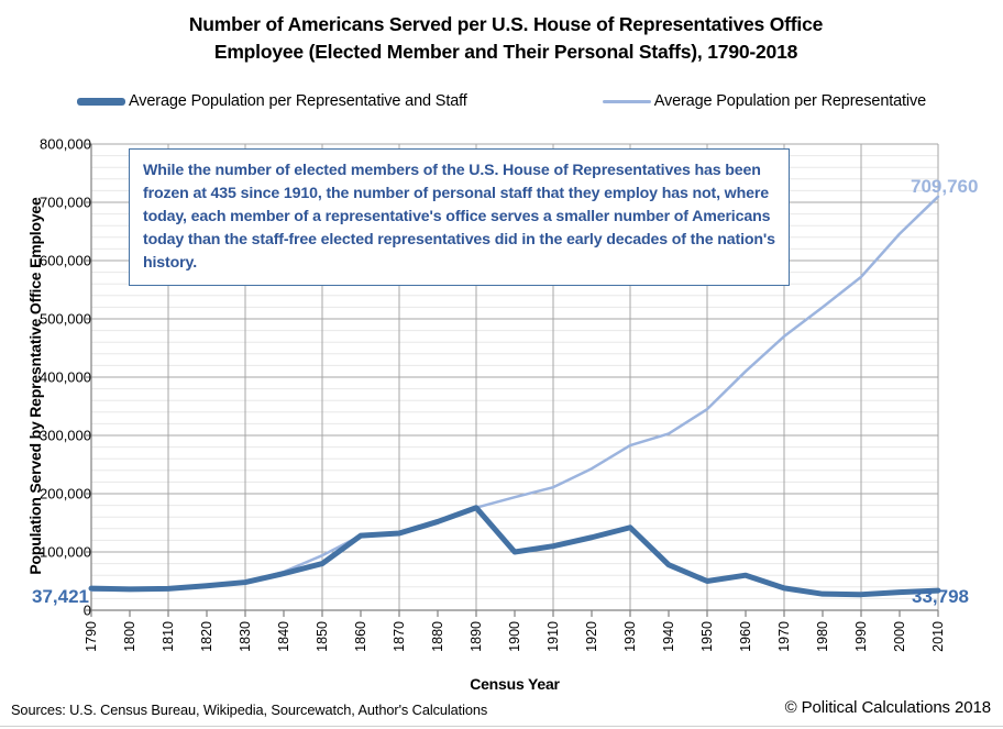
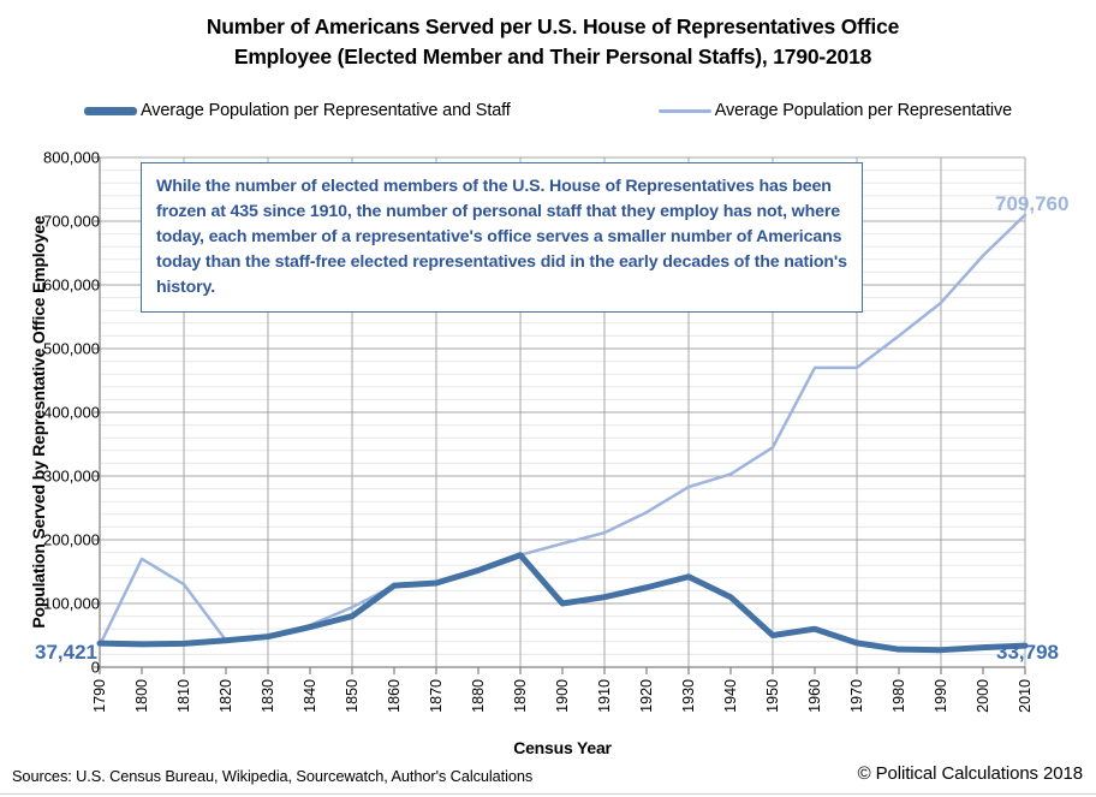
Average Population per Representative/1800: 30000 -> 170000
Average Population per Representative/1810: 40000 -> 130000
Average Population per Representative and Staff/1940: 80000 -> 110000
Average Population per Representative/1960: 410000 -> 470000
